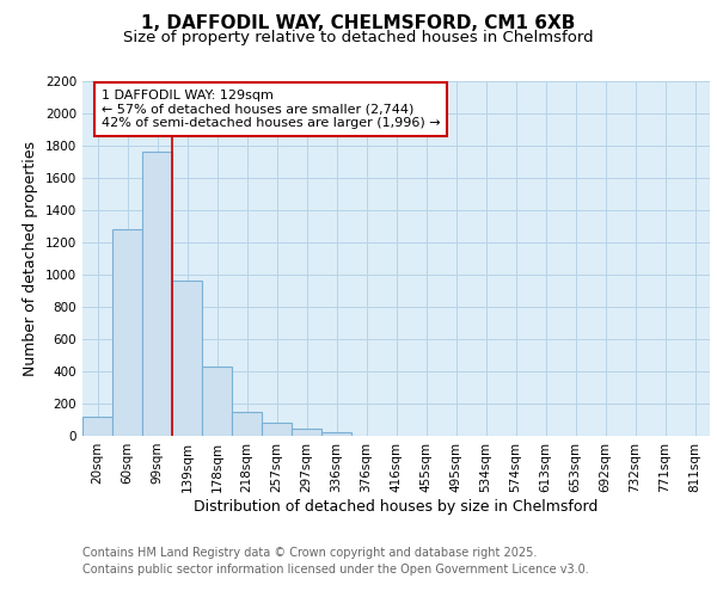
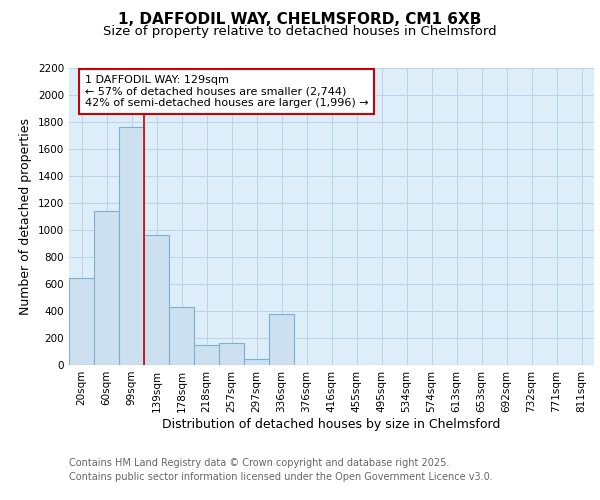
20sqm: 120 -> 640
60sqm: 1280 -> 1140
257sqm: 80 -> 160
336sqm: 20 -> 380
